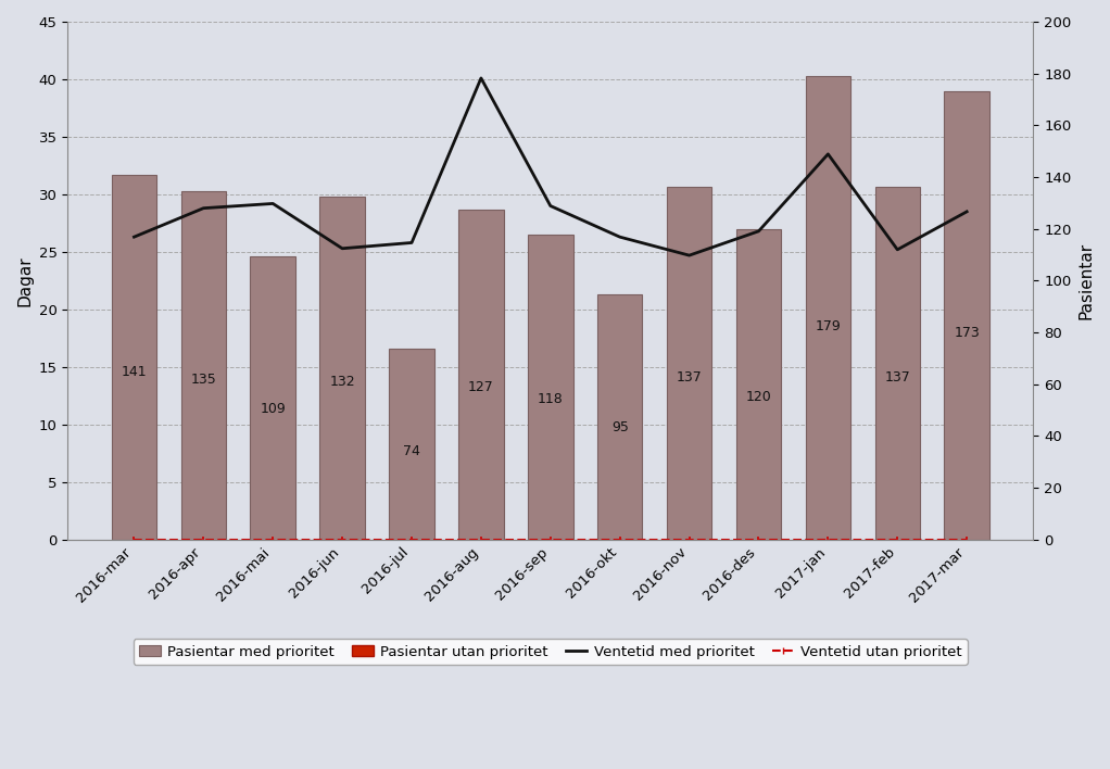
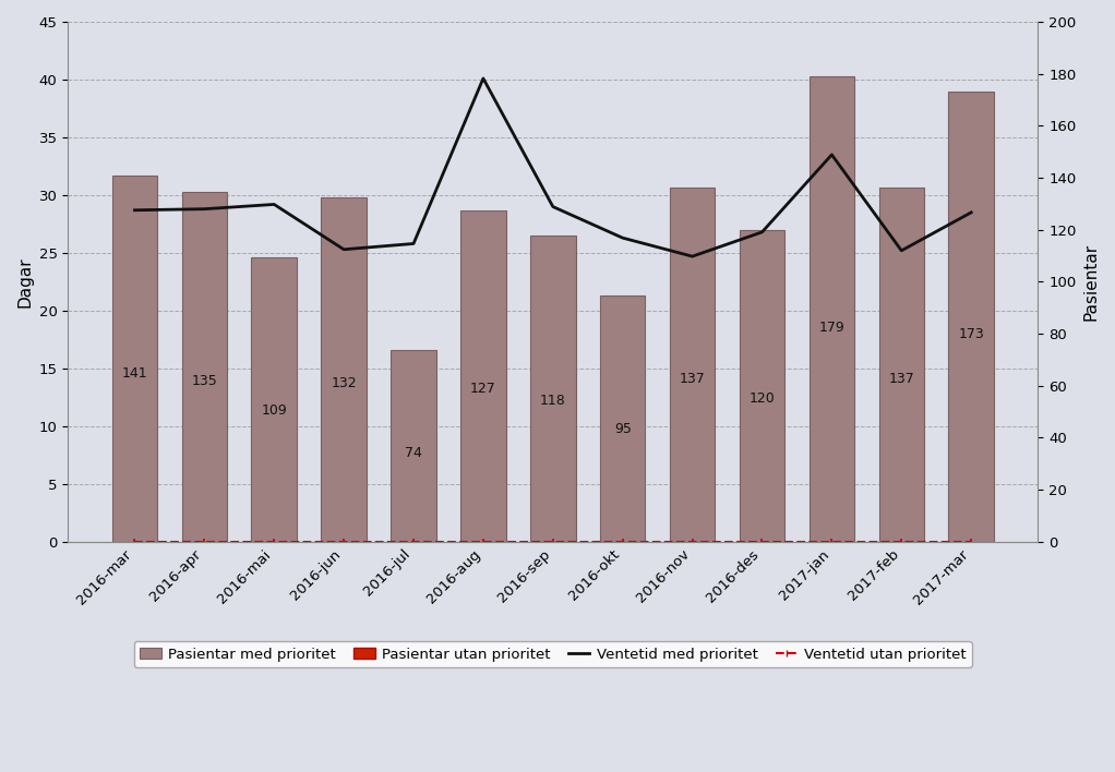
Ventetid med prioritet/2016-mar: 26.3 -> 28.7
